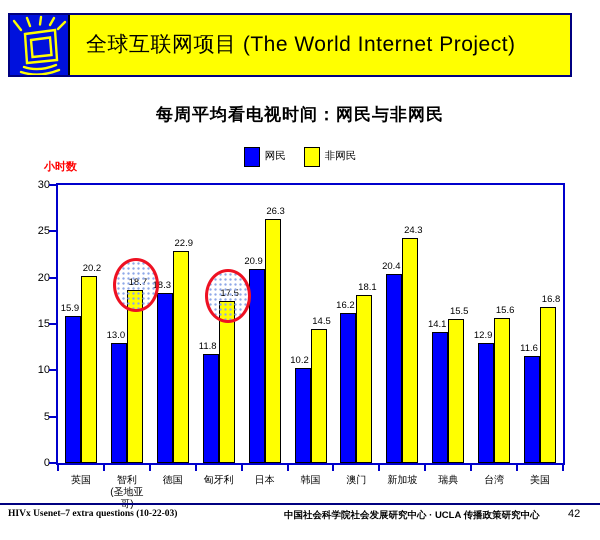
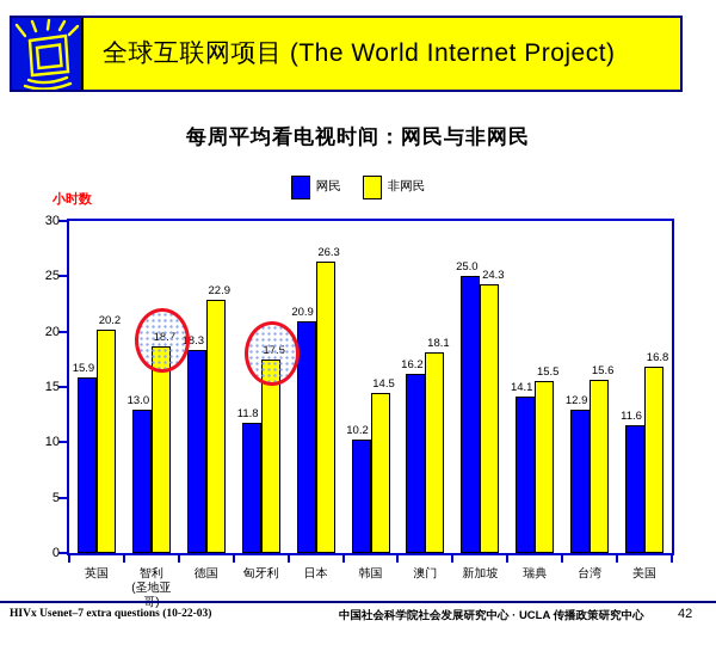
网民/新加坡: 20.4 -> 25.0
